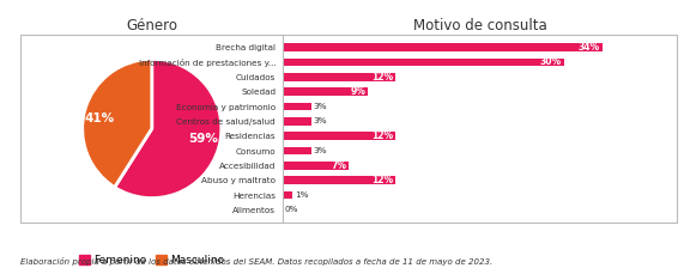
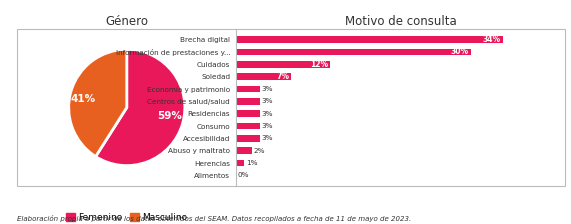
Soledad: 9% -> 7%
Residencias: 12% -> 3%
Accesibilidad: 7% -> 3%
Abuso y maltrato: 12% -> 2%
